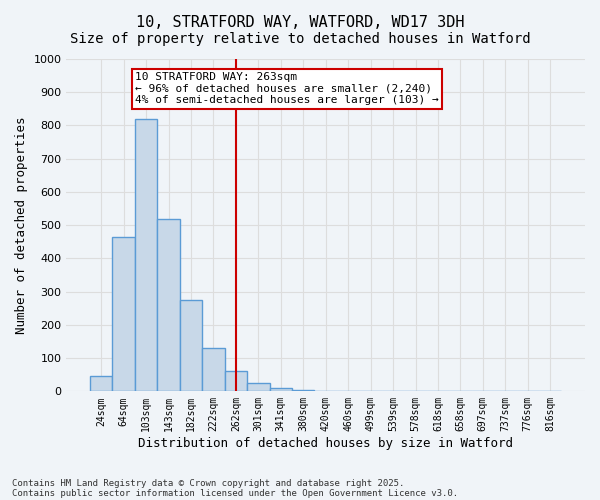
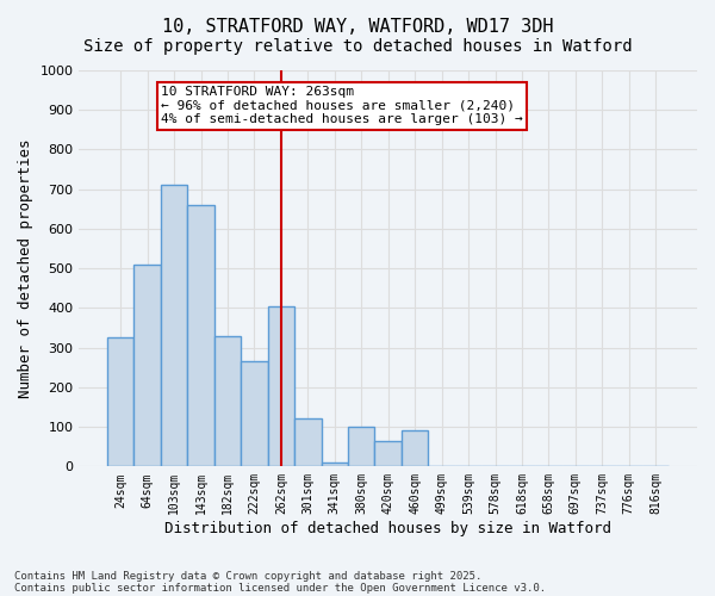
24sqm: 45 -> 325
64sqm: 465 -> 510
103sqm: 820 -> 710
143sqm: 520 -> 660
182sqm: 275 -> 330
222sqm: 130 -> 265
262sqm: 60 -> 405
301sqm: 25 -> 120
380sqm: 5 -> 100
420sqm: 2 -> 65
460sqm: 1 -> 90
